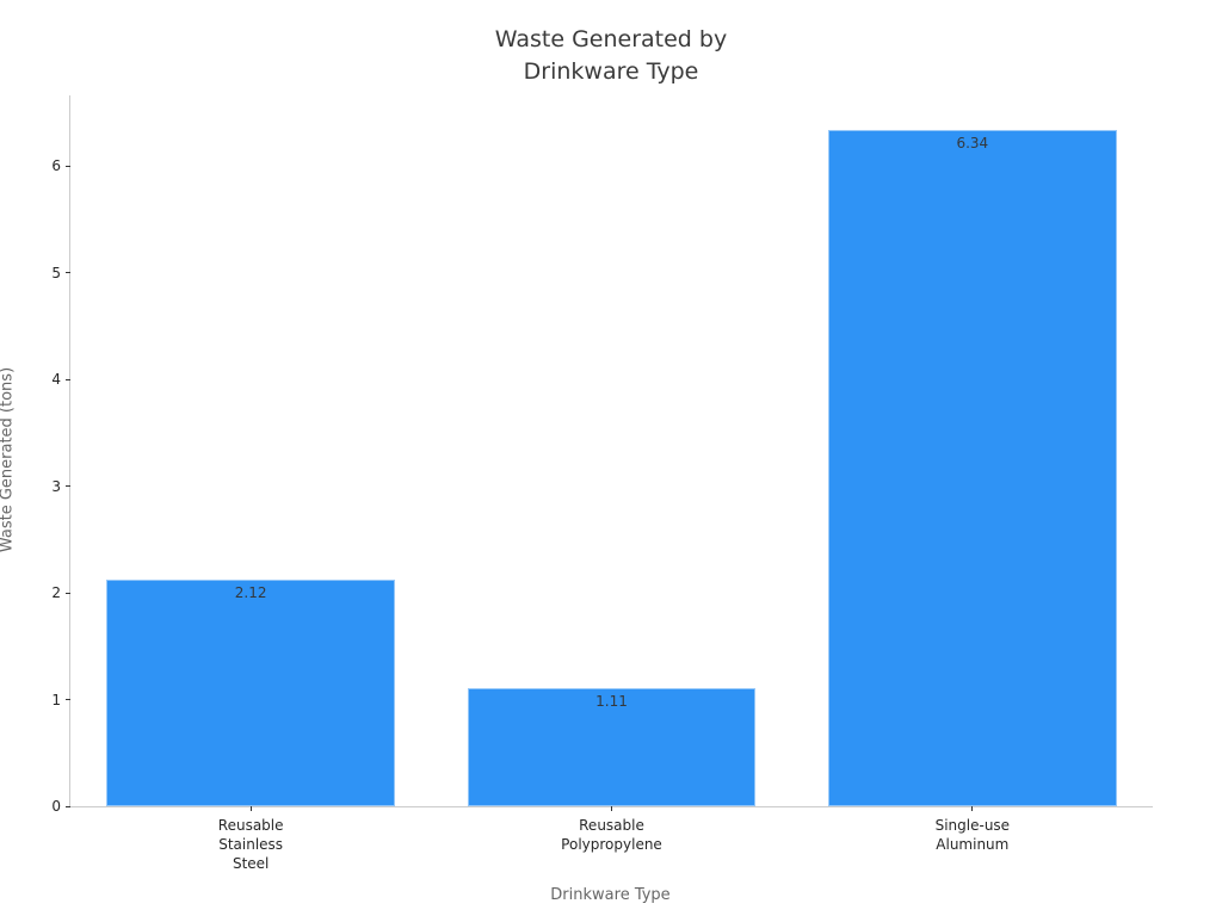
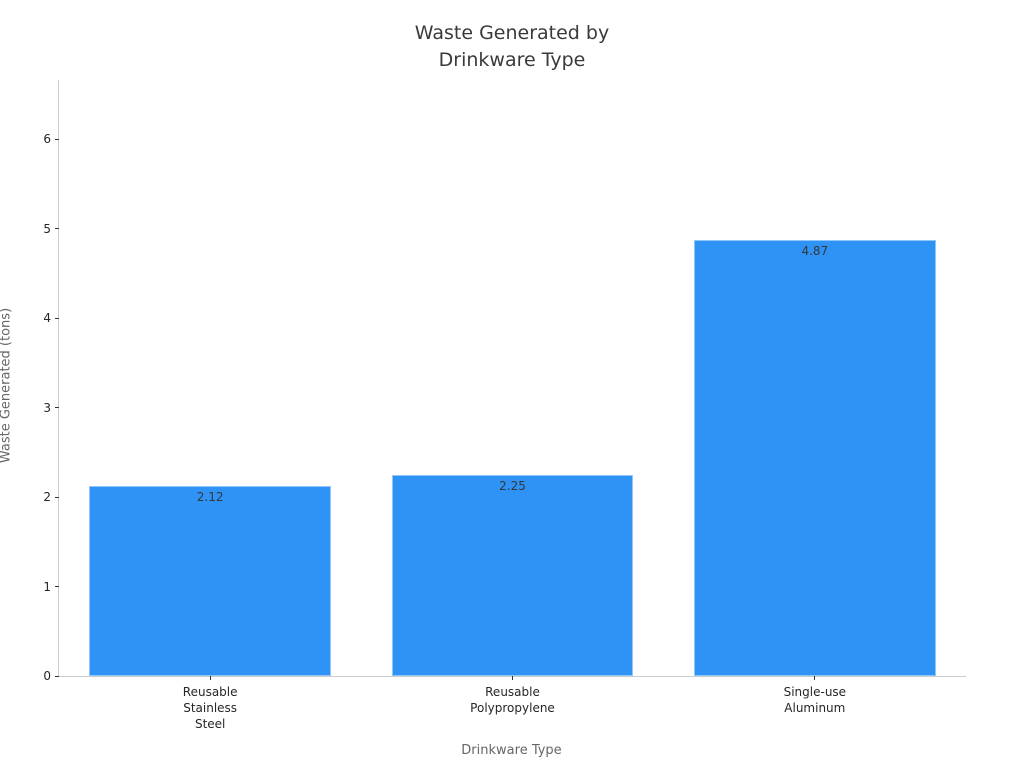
Reusable Polypropylene: 1.11 -> 2.25
Single-use Aluminum: 6.34 -> 4.87
